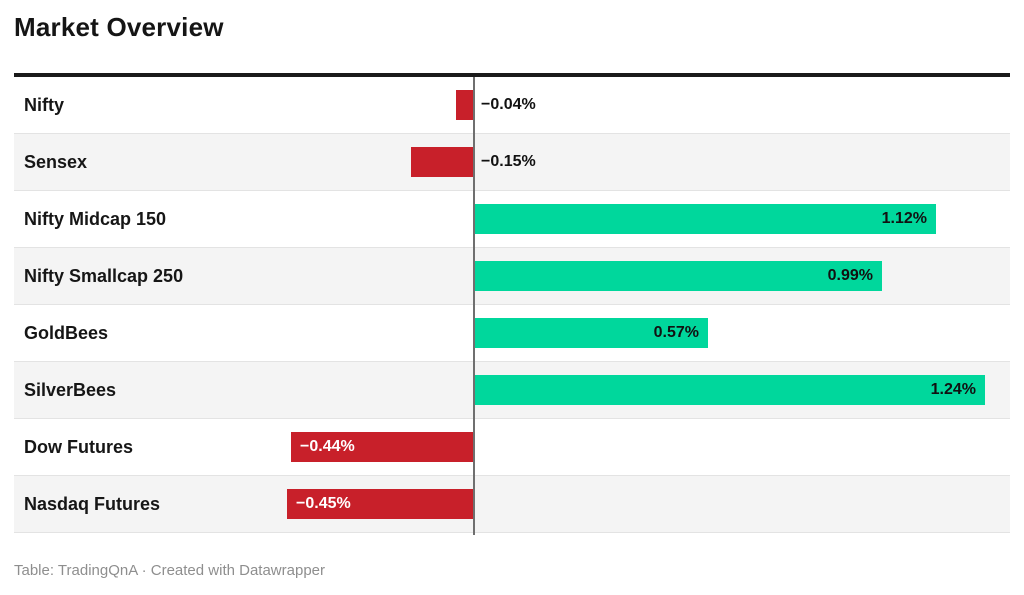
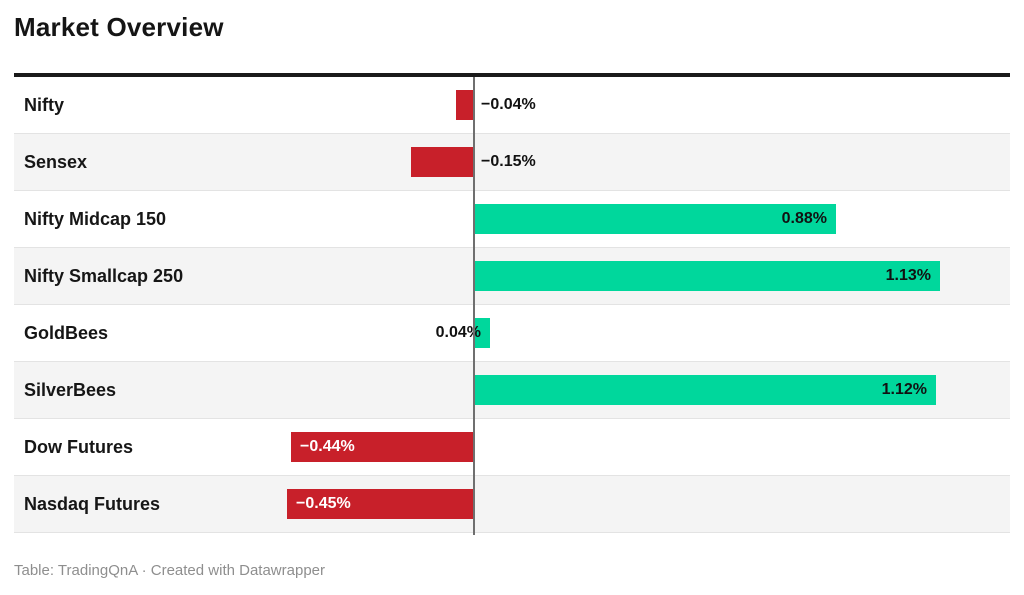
Nifty Midcap 150: 1.12% -> 0.88%
Nifty Smallcap 250: 0.99% -> 1.13%
GoldBees: 0.57% -> 0.04%
SilverBees: 1.24% -> 1.12%
